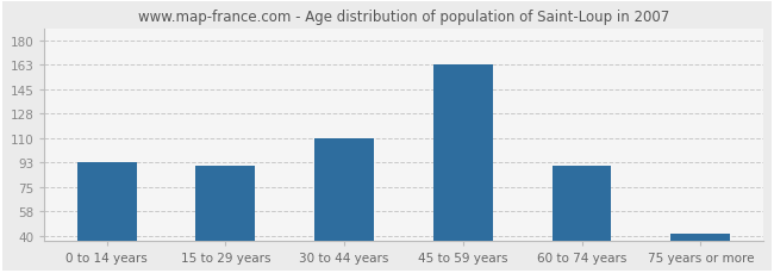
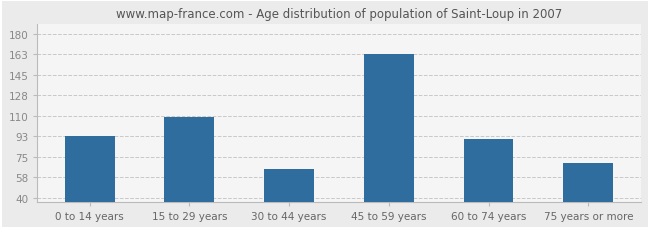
15 to 29 years: 90 -> 109
30 to 44 years: 110 -> 65
75 years or more: 42 -> 70
